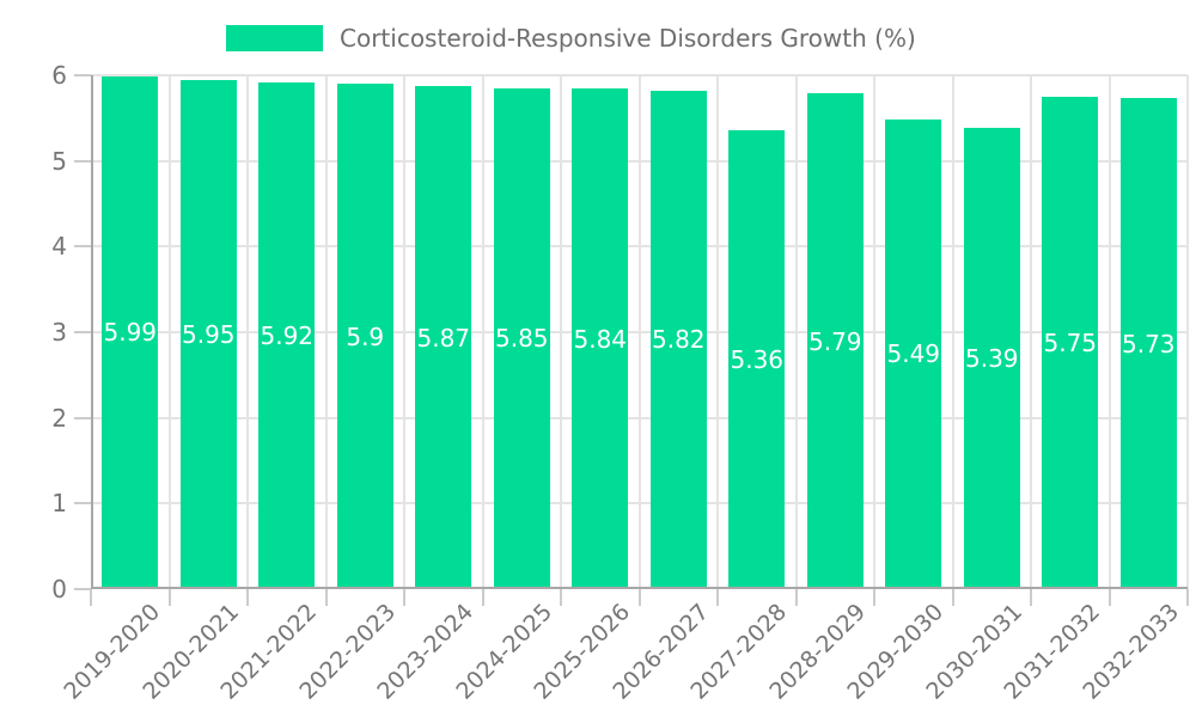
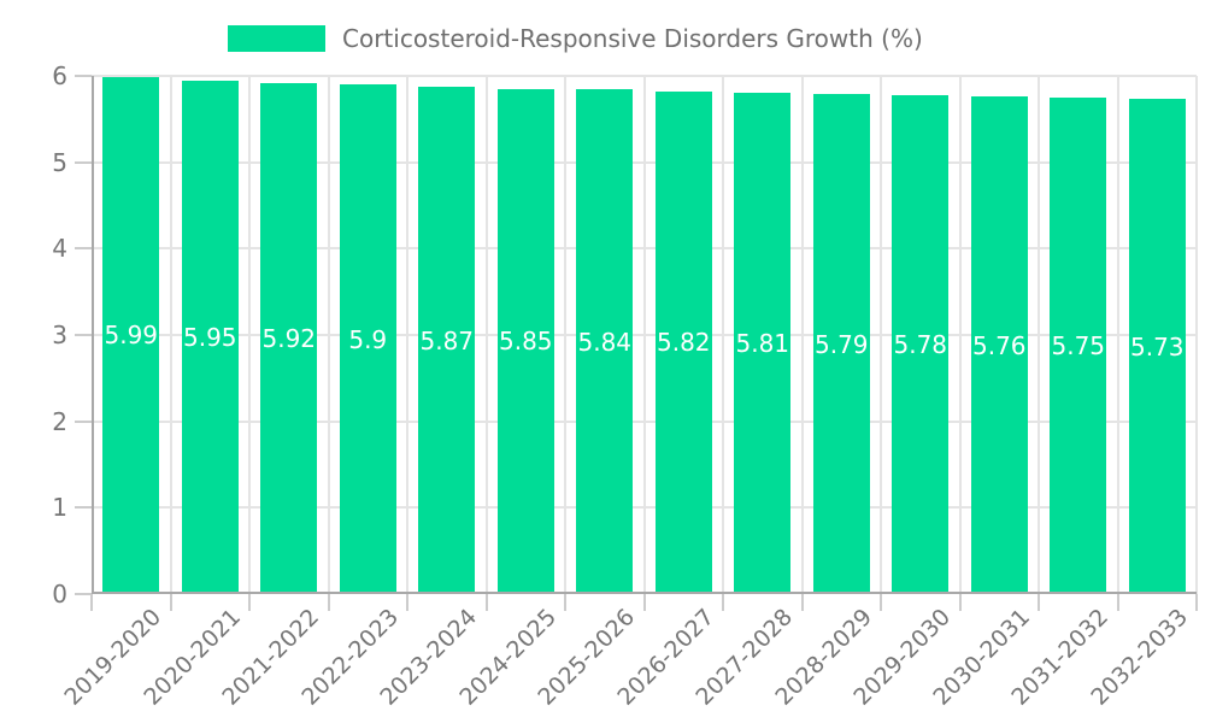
2027-2028: 5.36 -> 5.81
2029-2030: 5.49 -> 5.78
2030-2031: 5.39 -> 5.76
